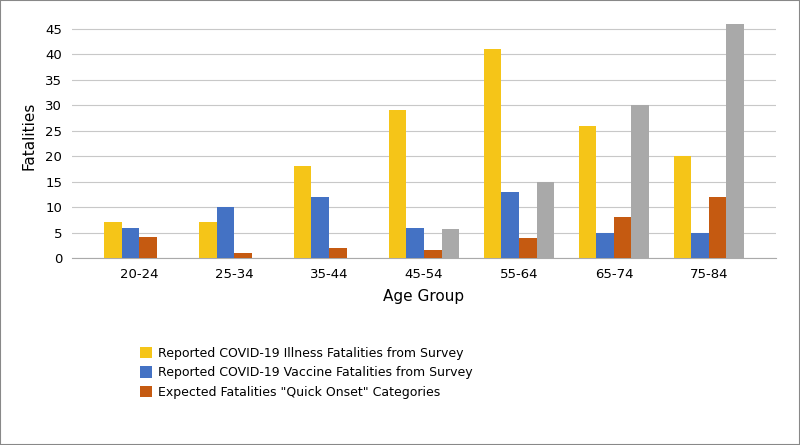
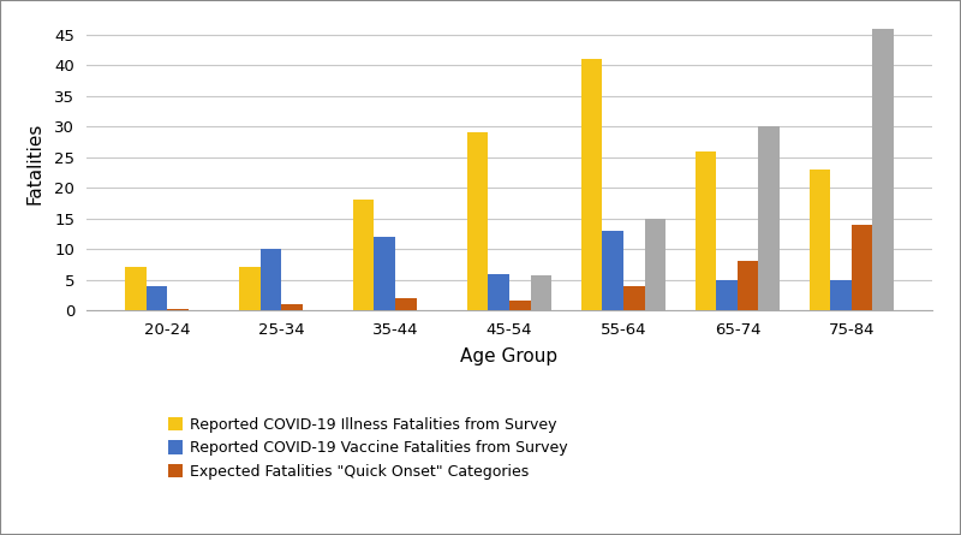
Reported COVID-19 Vaccine Fatalities from Survey/20-24: 6 -> 4
Expected Fatalities "Quick Onset" Categories/20-24: 4.2 -> 0.2
Reported COVID-19 Illness Fatalities from Survey/75-84: 20 -> 23
Expected Fatalities "Quick Onset" Categories/75-84: 12.0 -> 14.0
